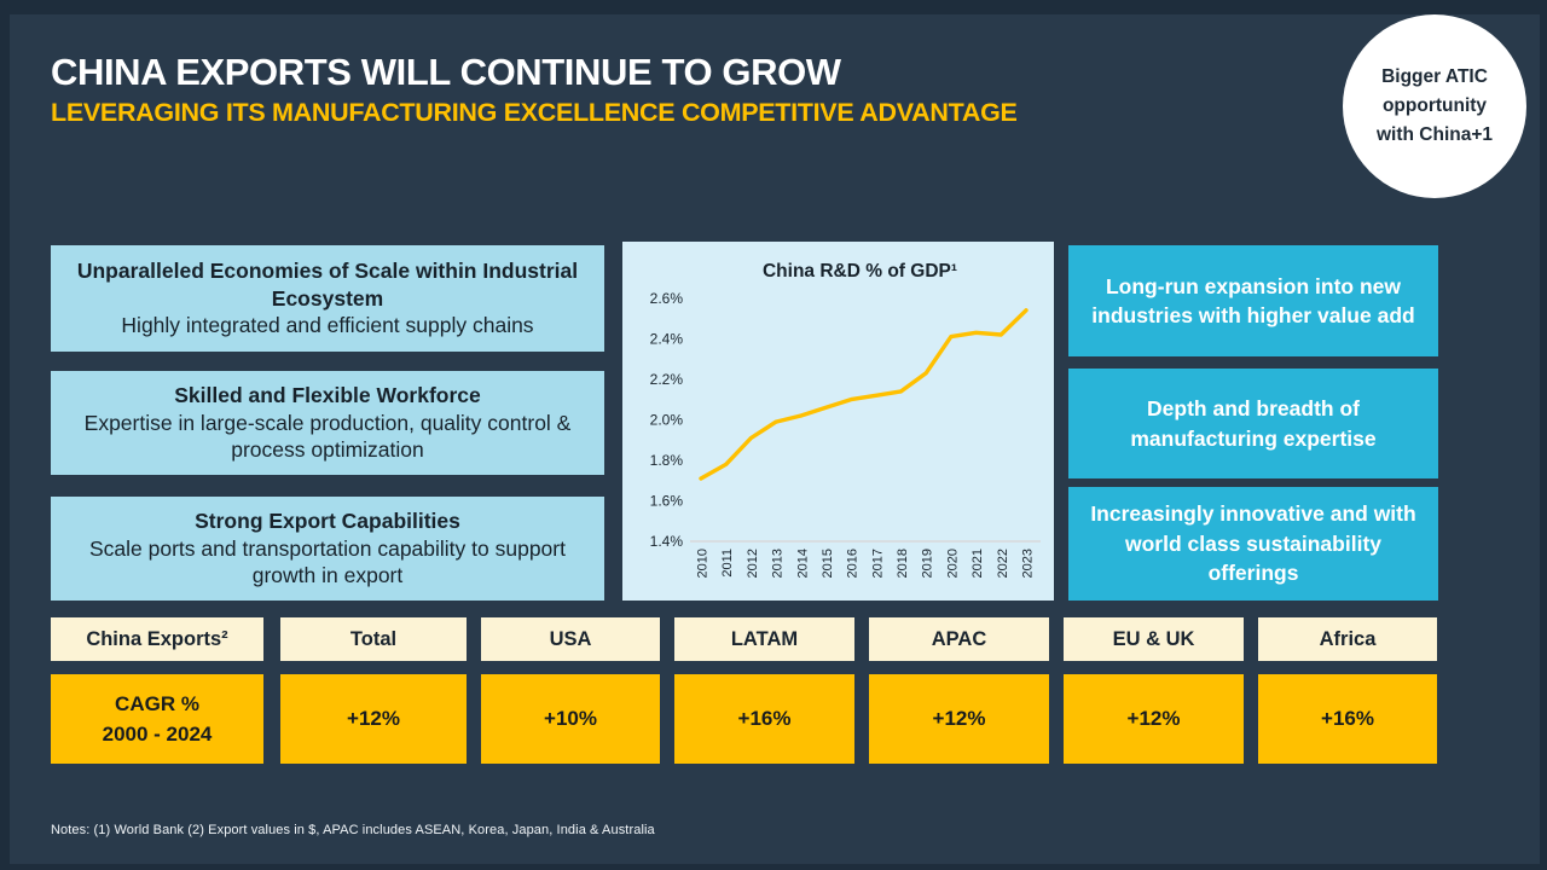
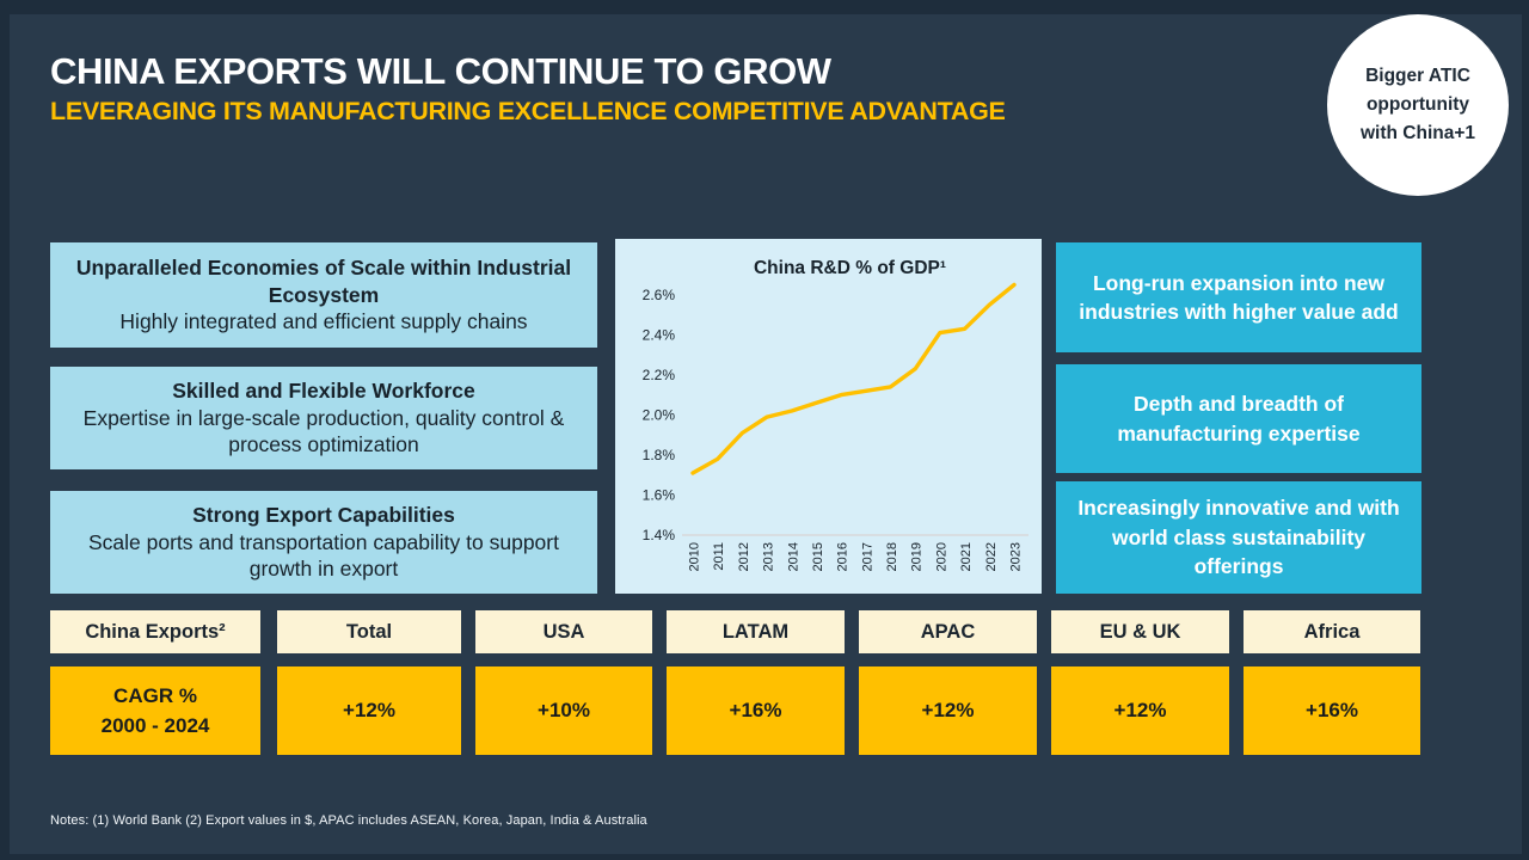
2022: 2.42% -> 2.55%
2023: 2.54% -> 2.65%
